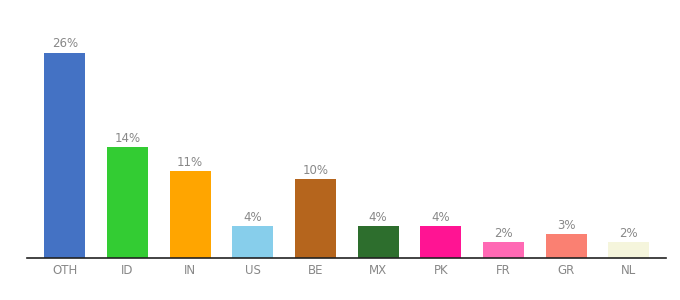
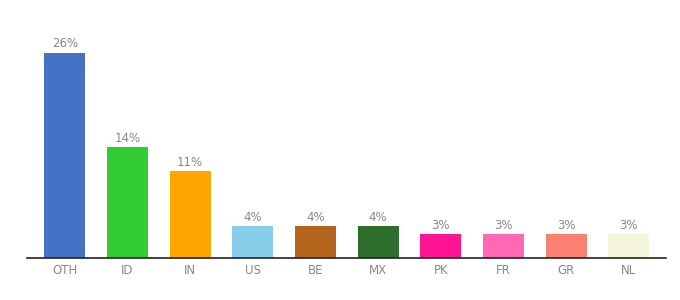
BE: 10% -> 4%
PK: 4% -> 3%
FR: 2% -> 3%
NL: 2% -> 3%
